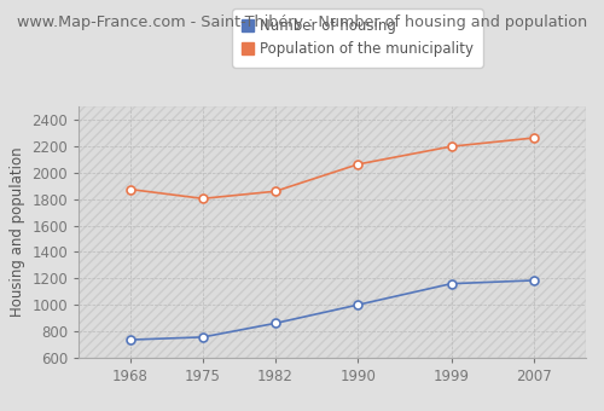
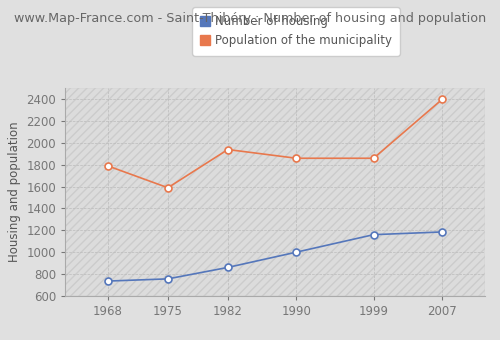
Population of the municipality/1968: 1880 -> 1790
Population of the municipality/1975: 1800 -> 1590
Population of the municipality/1982: 1860 -> 1940
Population of the municipality/1990: 2060 -> 1860
Population of the municipality/1999: 2200 -> 1860
Population of the municipality/2007: 2260 -> 2400
